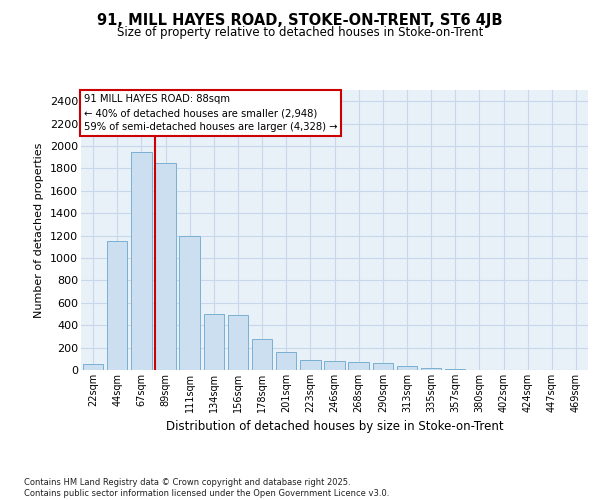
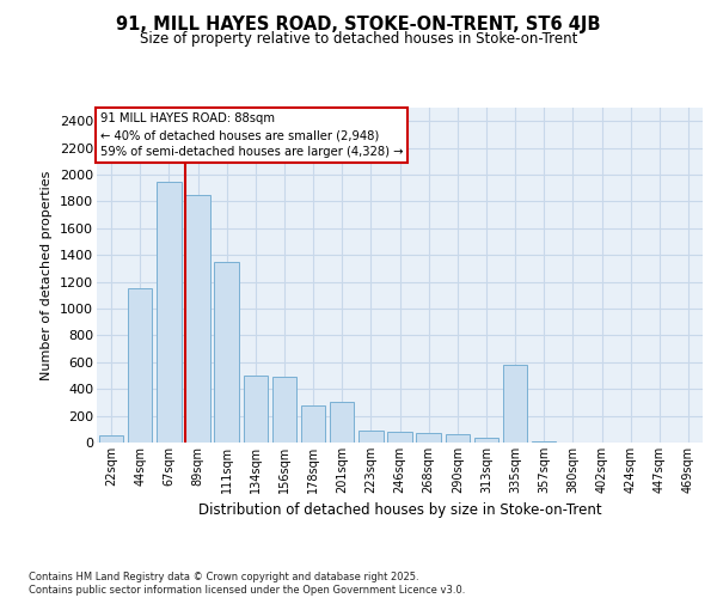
111sqm: 1200 -> 1350
201sqm: 160 -> 300
335sqm: 20 -> 580
